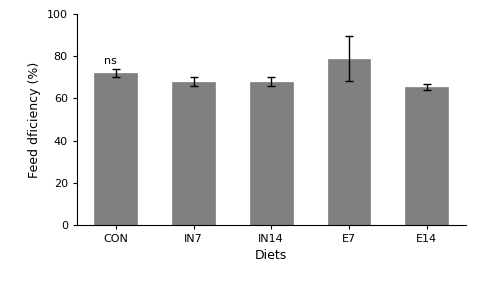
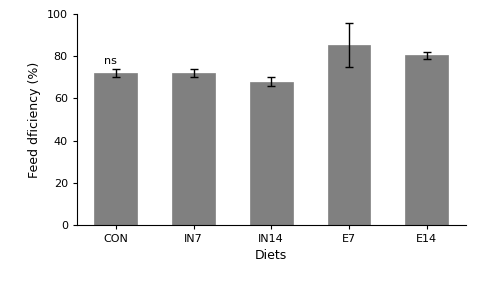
IN7: 68.0 -> 72.0
E7: 79.0 -> 85.5
E14: 65.5 -> 80.5
